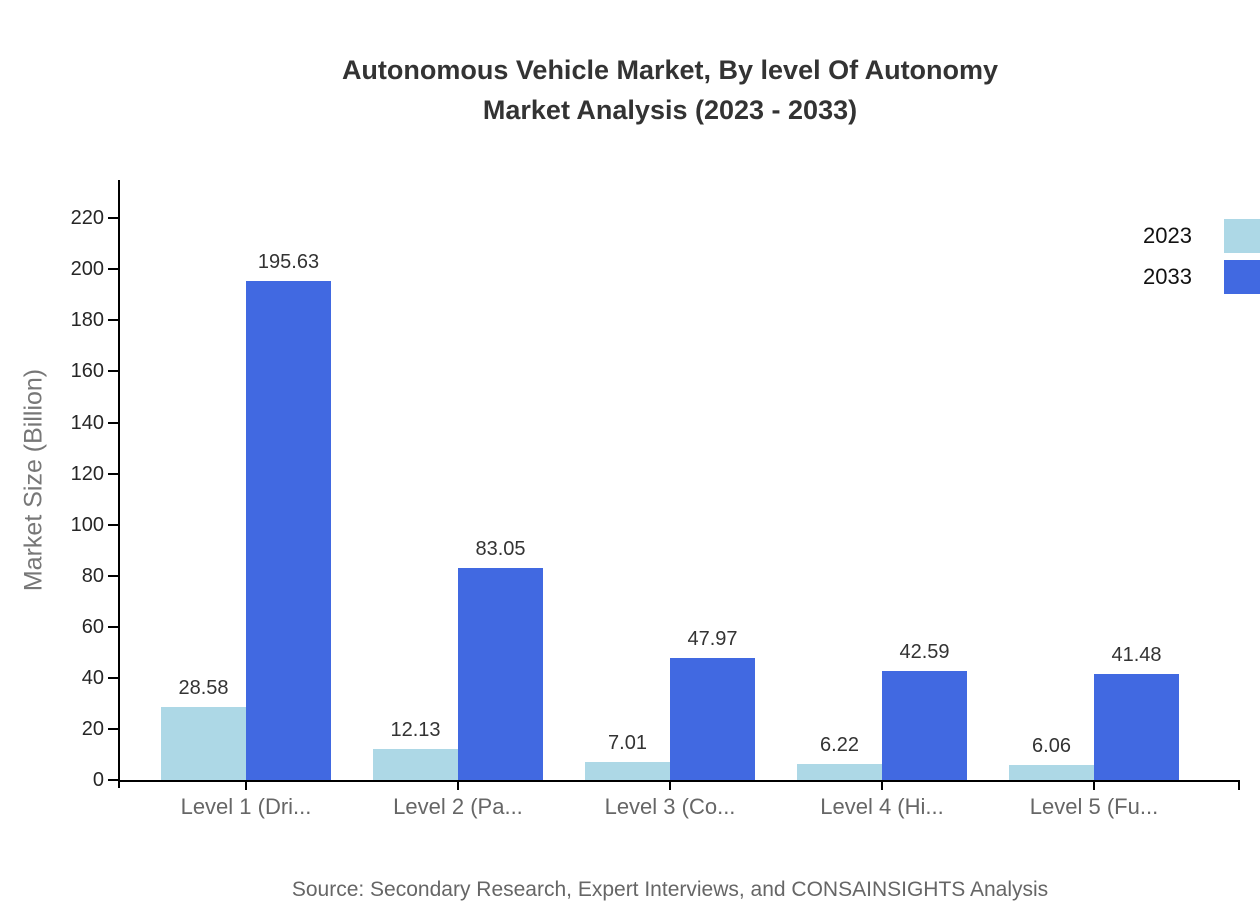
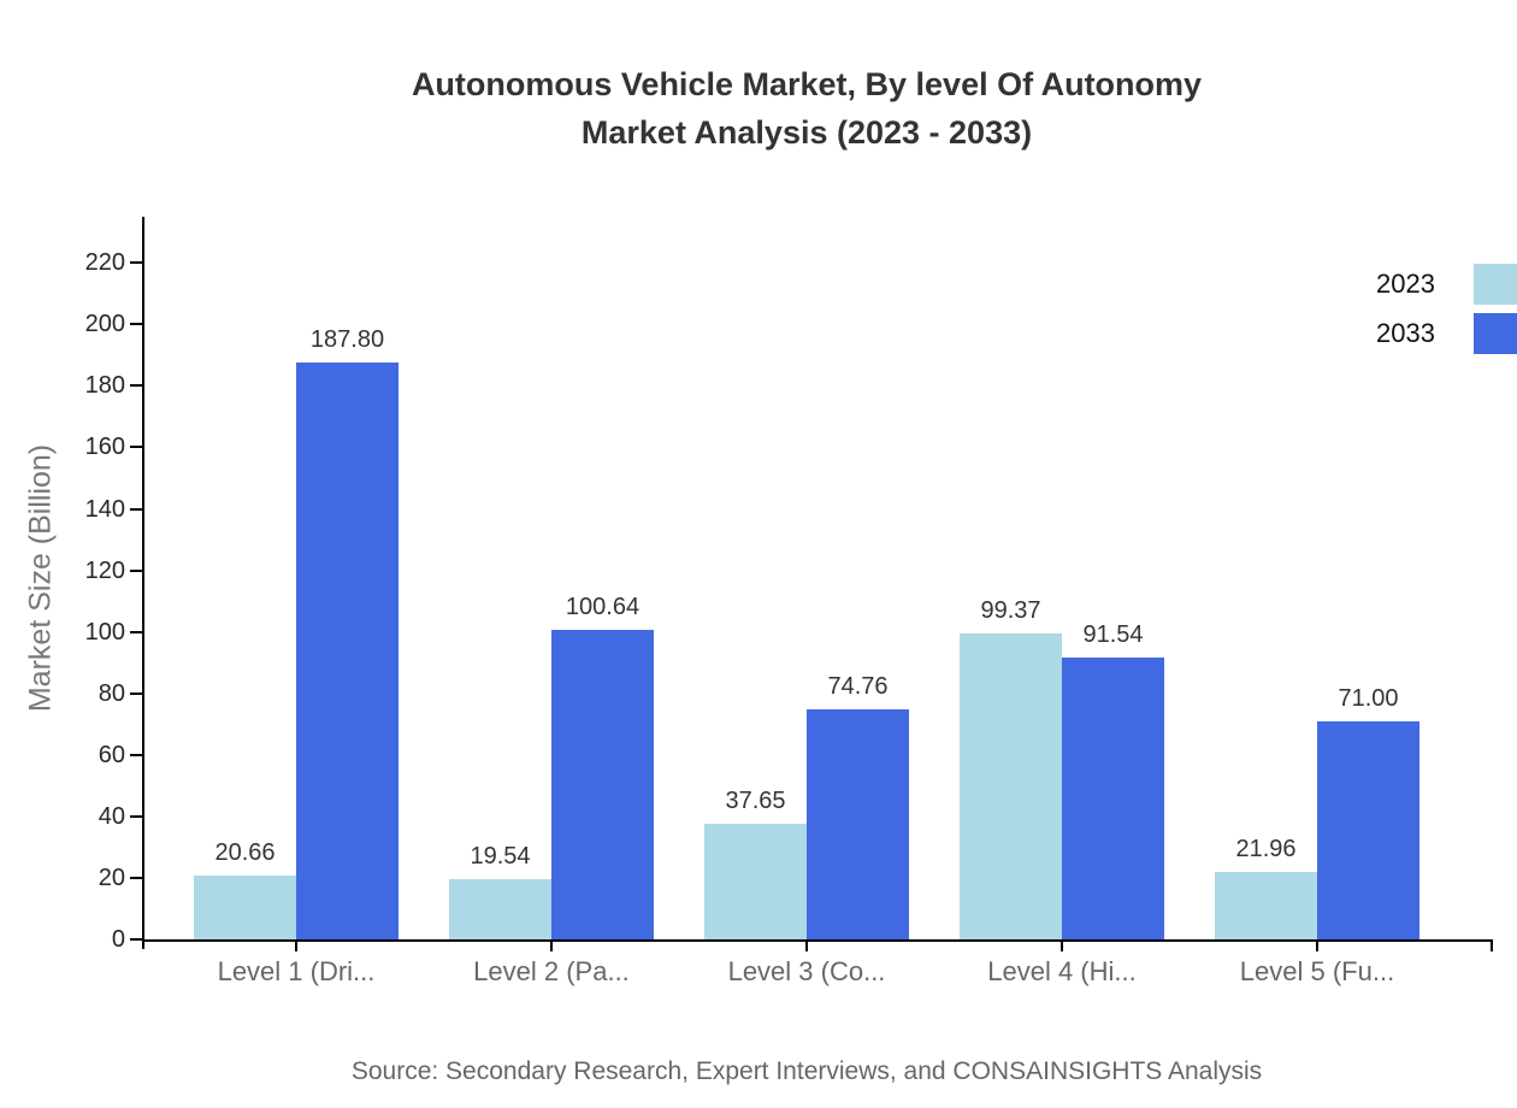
2023/Level 1 (Dri...: 28.58 -> 20.66
2033/Level 1 (Dri...: 195.63 -> 187.80
2023/Level 2 (Pa...: 12.13 -> 19.54
2033/Level 2 (Pa...: 83.05 -> 100.64
2023/Level 3 (Co...: 7.01 -> 37.65
2033/Level 3 (Co...: 47.97 -> 74.76
2023/Level 4 (Hi...: 6.22 -> 99.37
2033/Level 4 (Hi...: 42.59 -> 91.54
2023/Level 5 (Fu...: 6.06 -> 21.96
2033/Level 5 (Fu...: 41.48 -> 71.00
